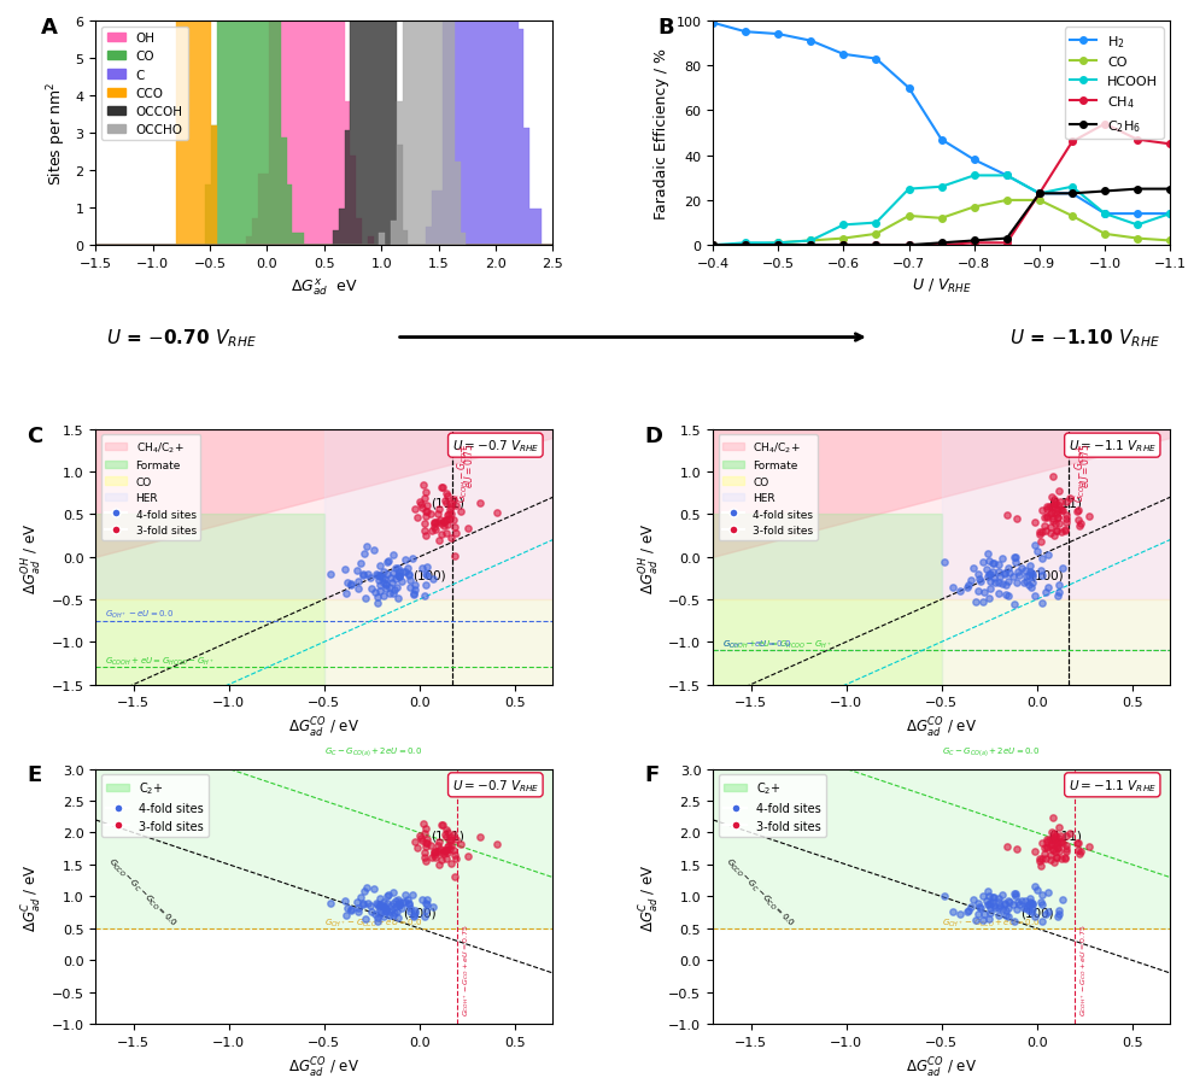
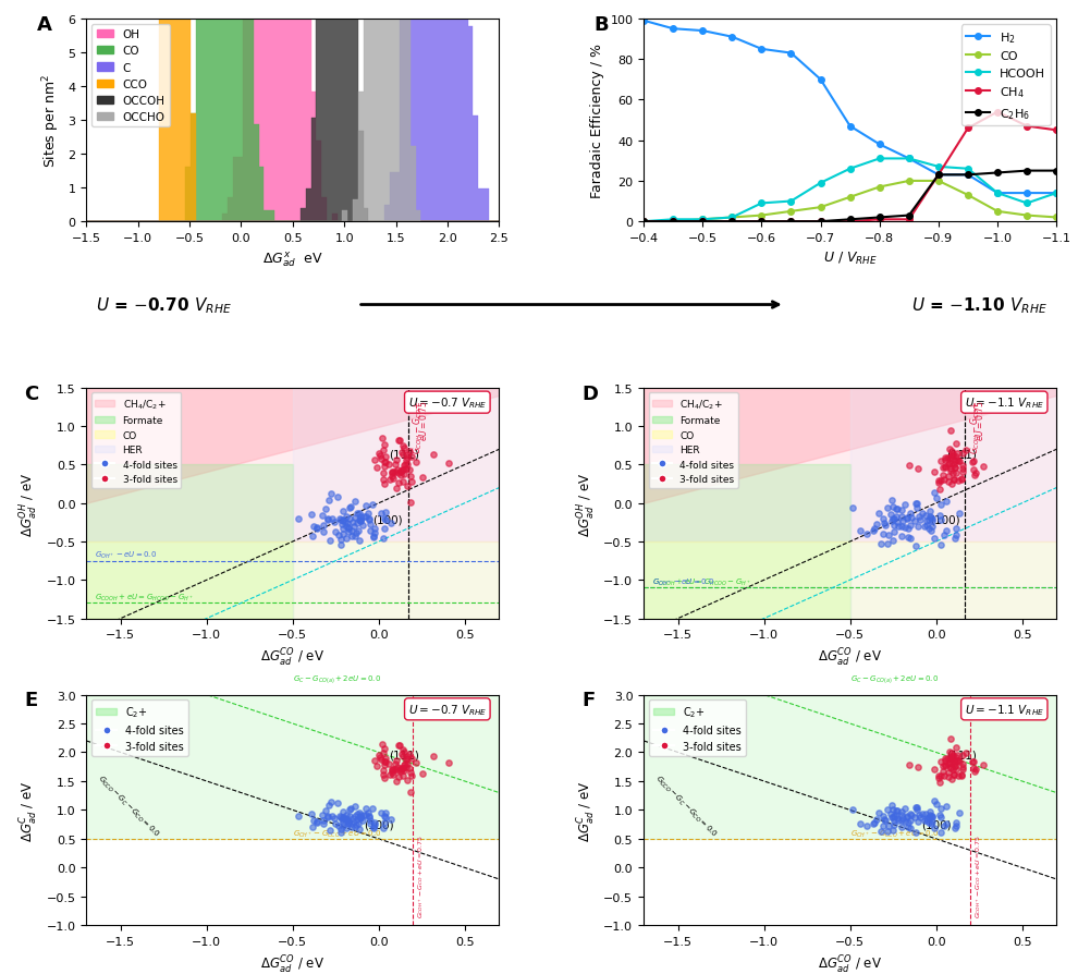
CO/−0.7: 13 -> 7
HCOOH/−0.7: 25 -> 19
HCOOH/−0.9: 23 -> 27
